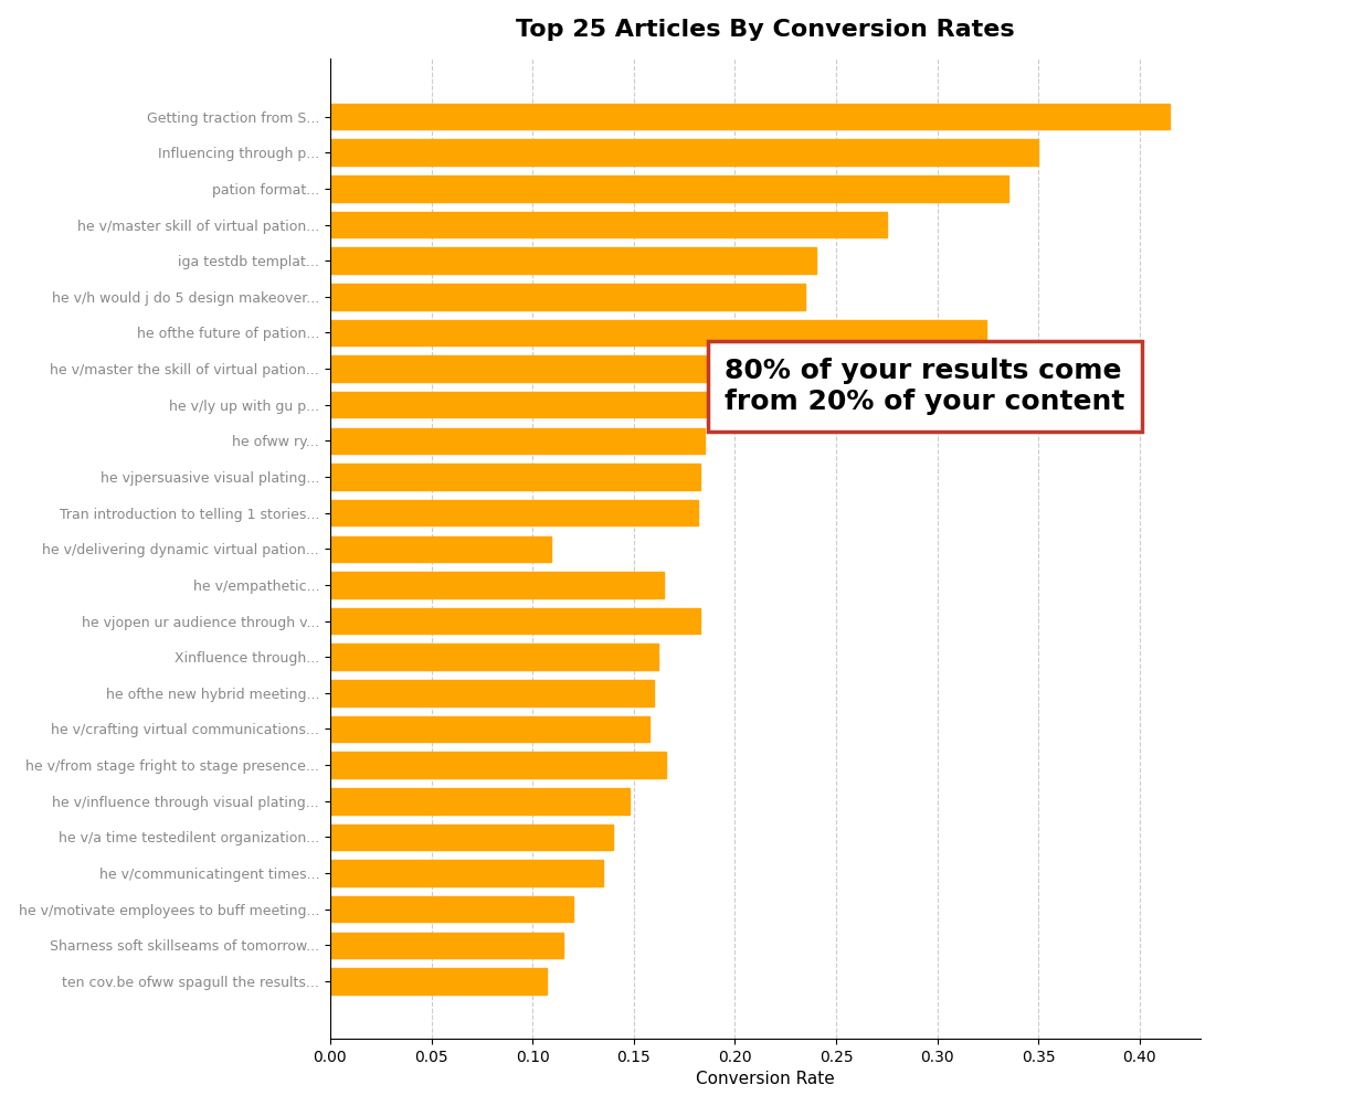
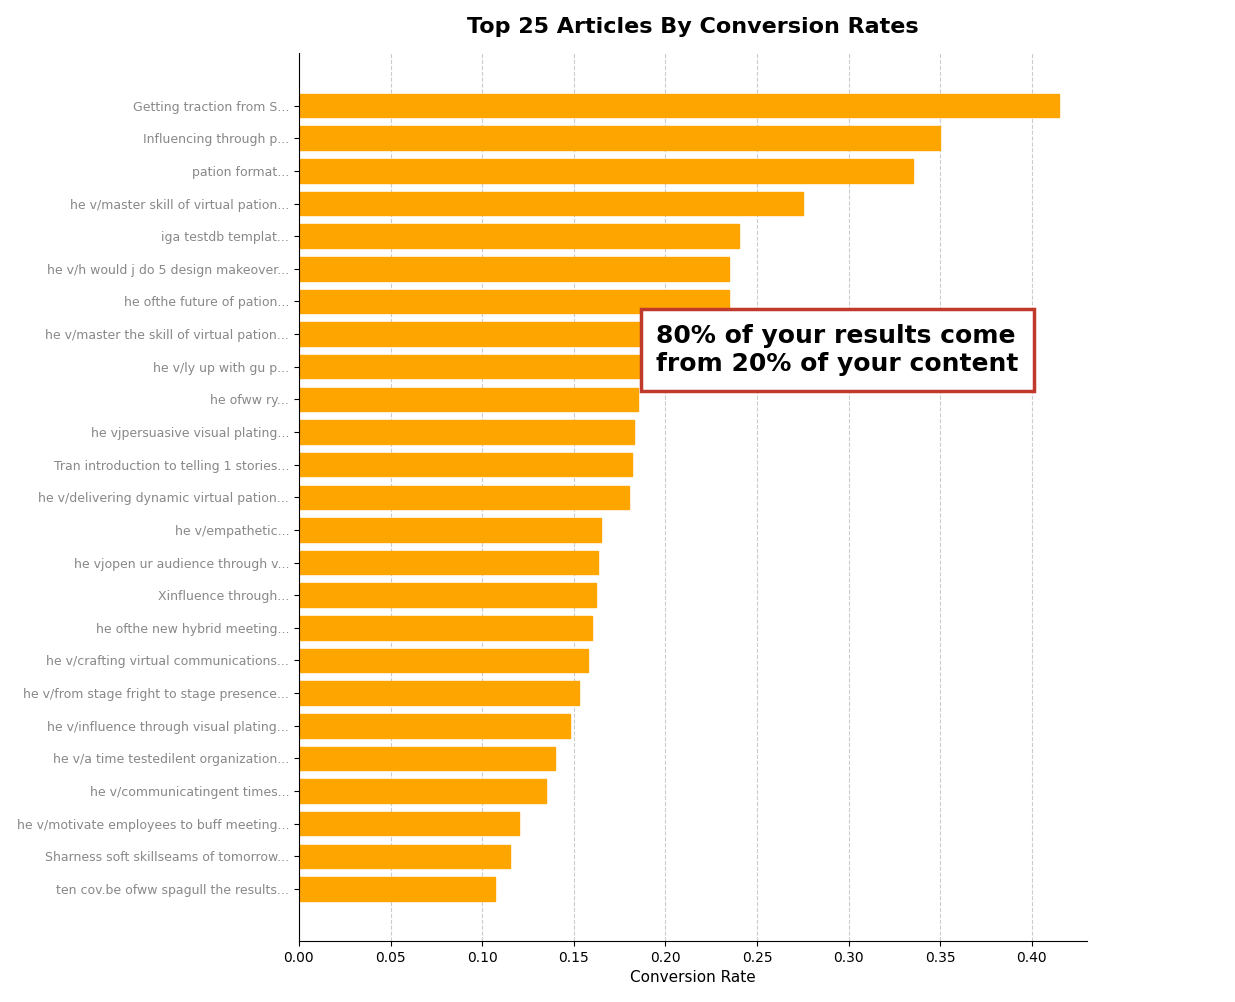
he ofthe future of pation...: 0.324 -> 0.235
he v/delivering dynamic virtual pation...: 0.109 -> 0.180
he vjopen ur audience through v...: 0.183 -> 0.163
he v/from stage fright to stage presence...: 0.166 -> 0.153
